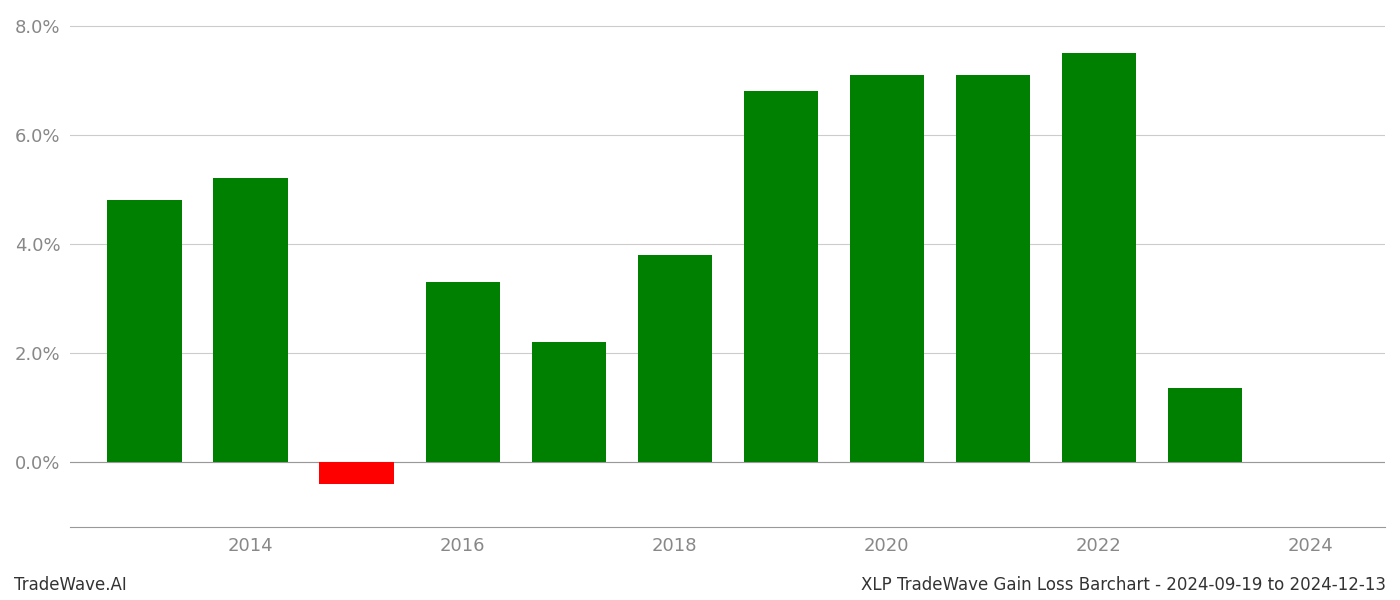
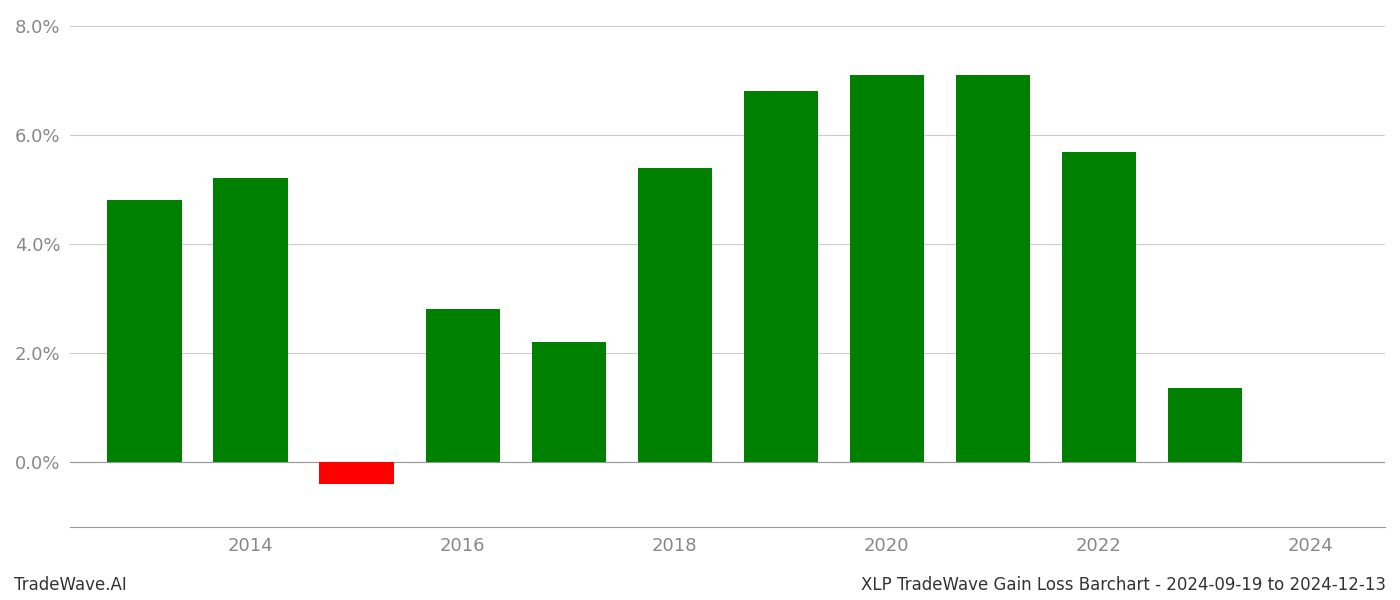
2016: 3.30% -> 2.80%
2018: 3.80% -> 5.40%
2022: 7.50% -> 5.68%
